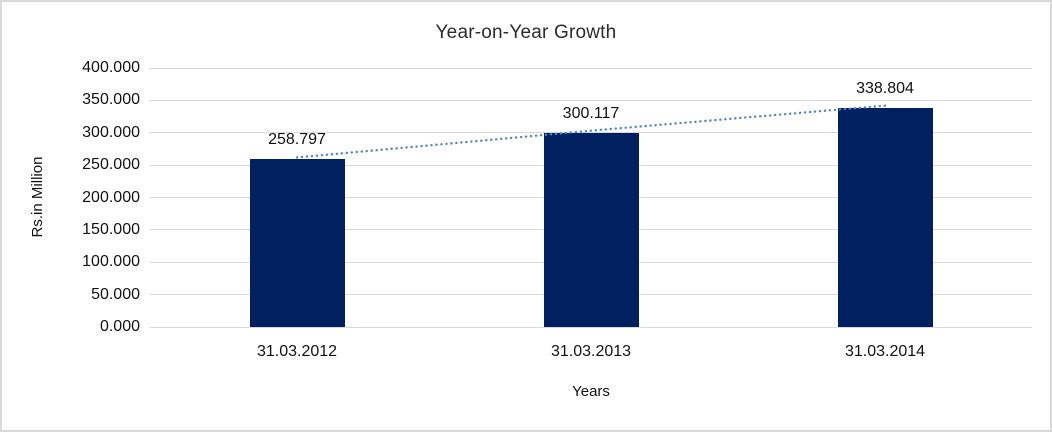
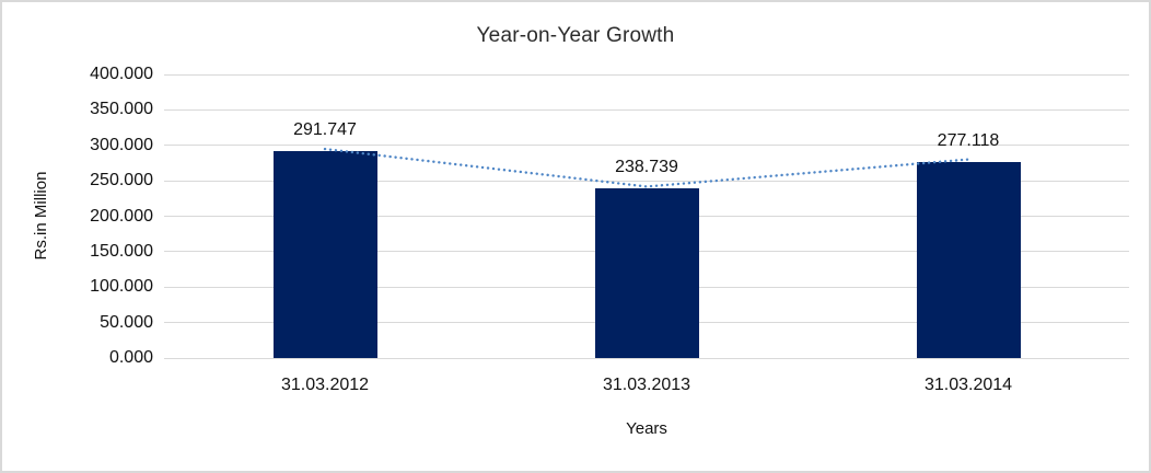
31.03.2012: 258.797 -> 291.747
31.03.2013: 300.117 -> 238.739
31.03.2014: 338.804 -> 277.118
